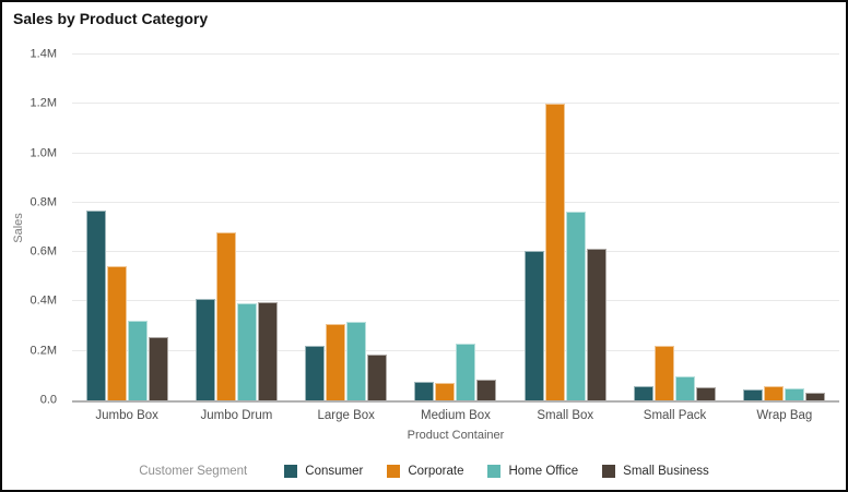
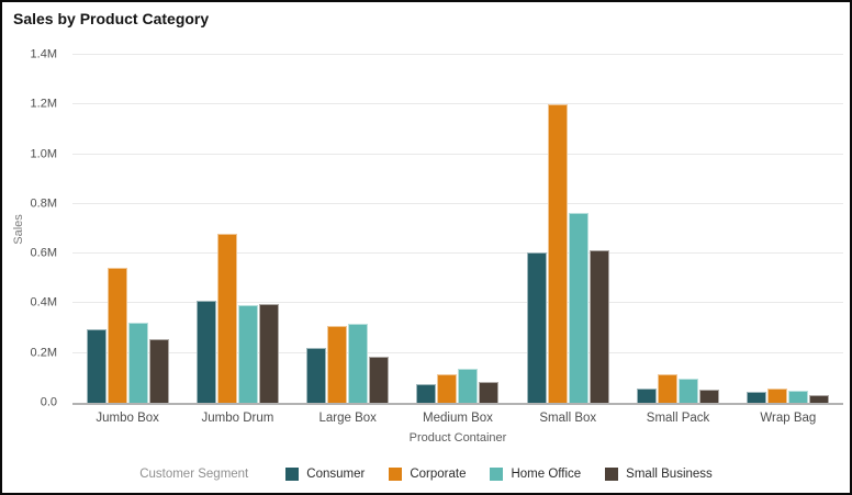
Consumer/Jumbo Box: 0.77M -> 0.30M
Corporate/Medium Box: 0.07M -> 0.12M
Home Office/Medium Box: 0.23M -> 0.14M
Corporate/Small Pack: 0.22M -> 0.12M
